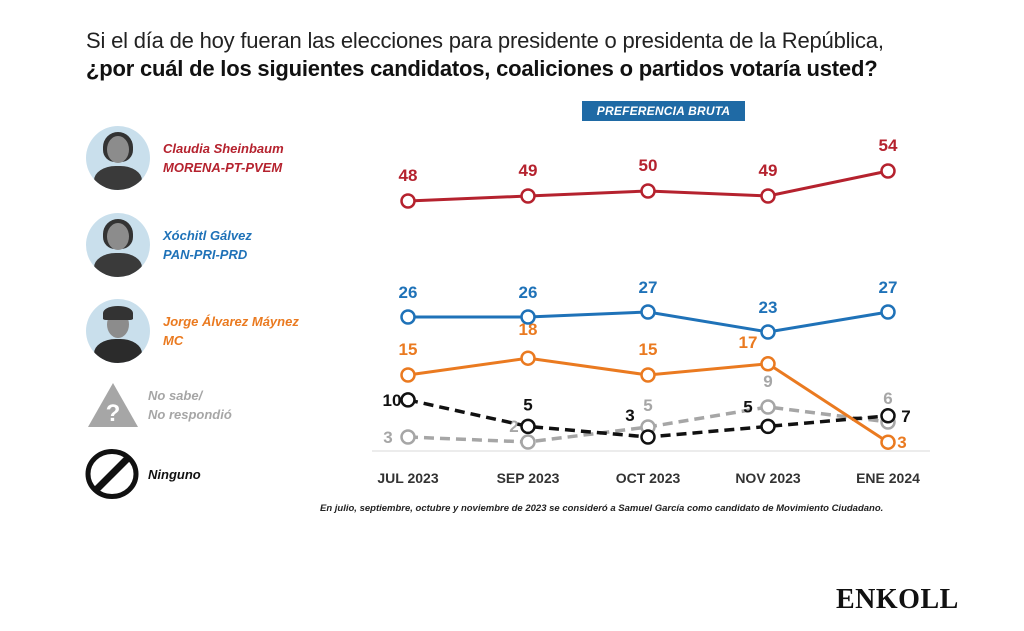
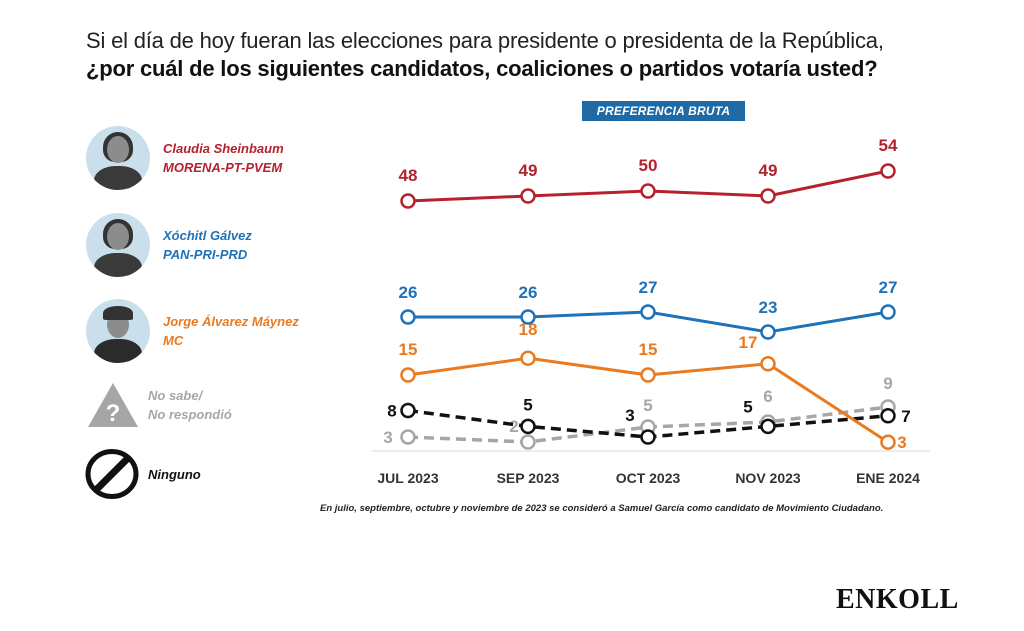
Ninguno/JUL 2023: 10 -> 8
No sabe/No respondió/NOV 2023: 9 -> 6
No sabe/No respondió/ENE 2024: 6 -> 9
